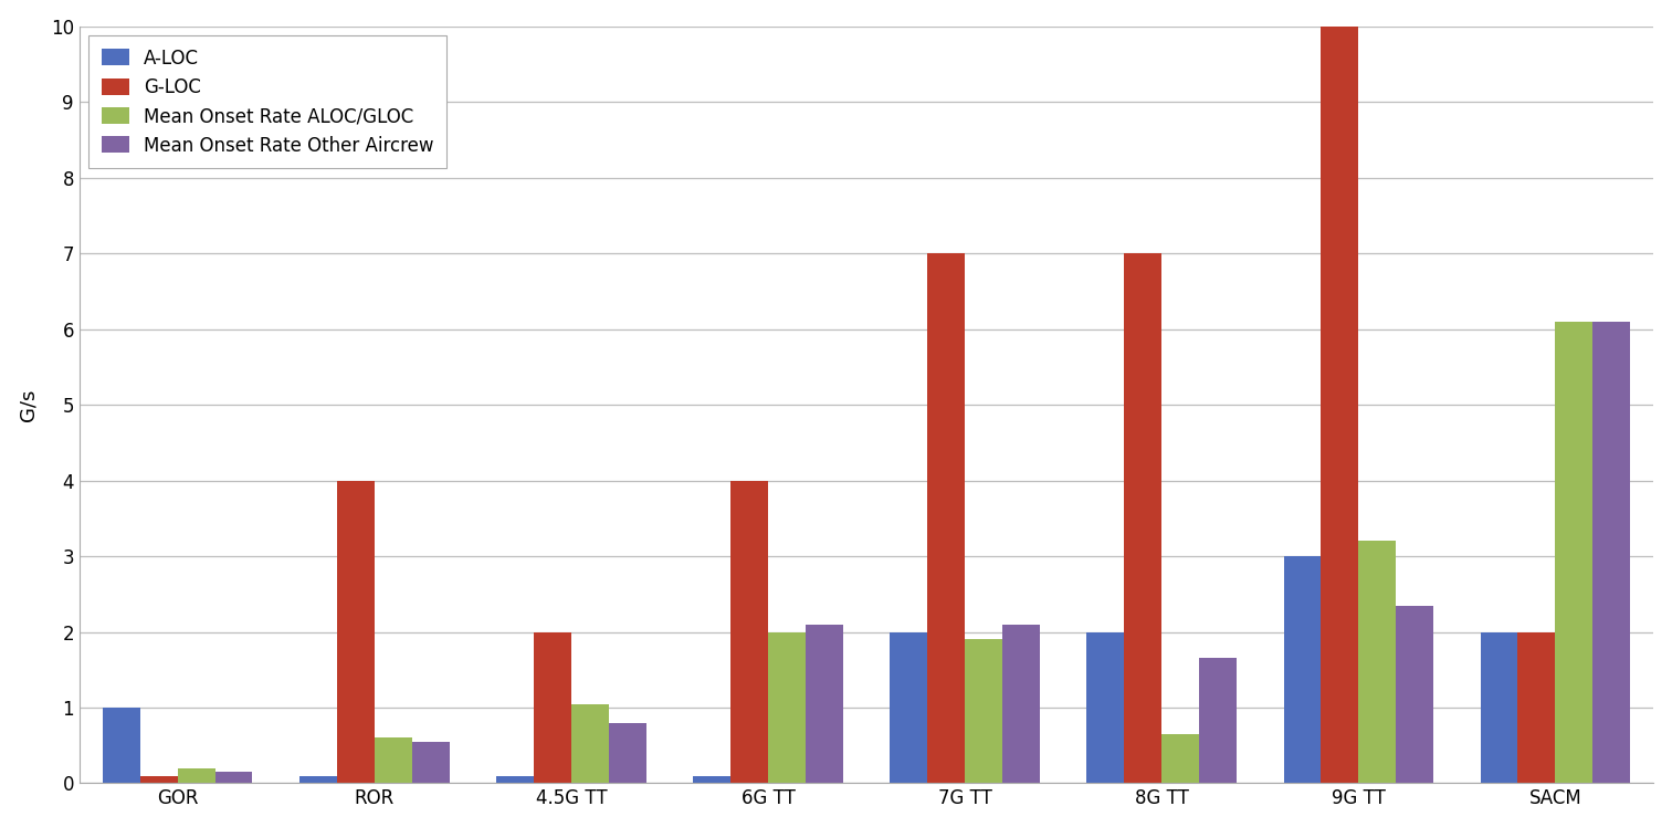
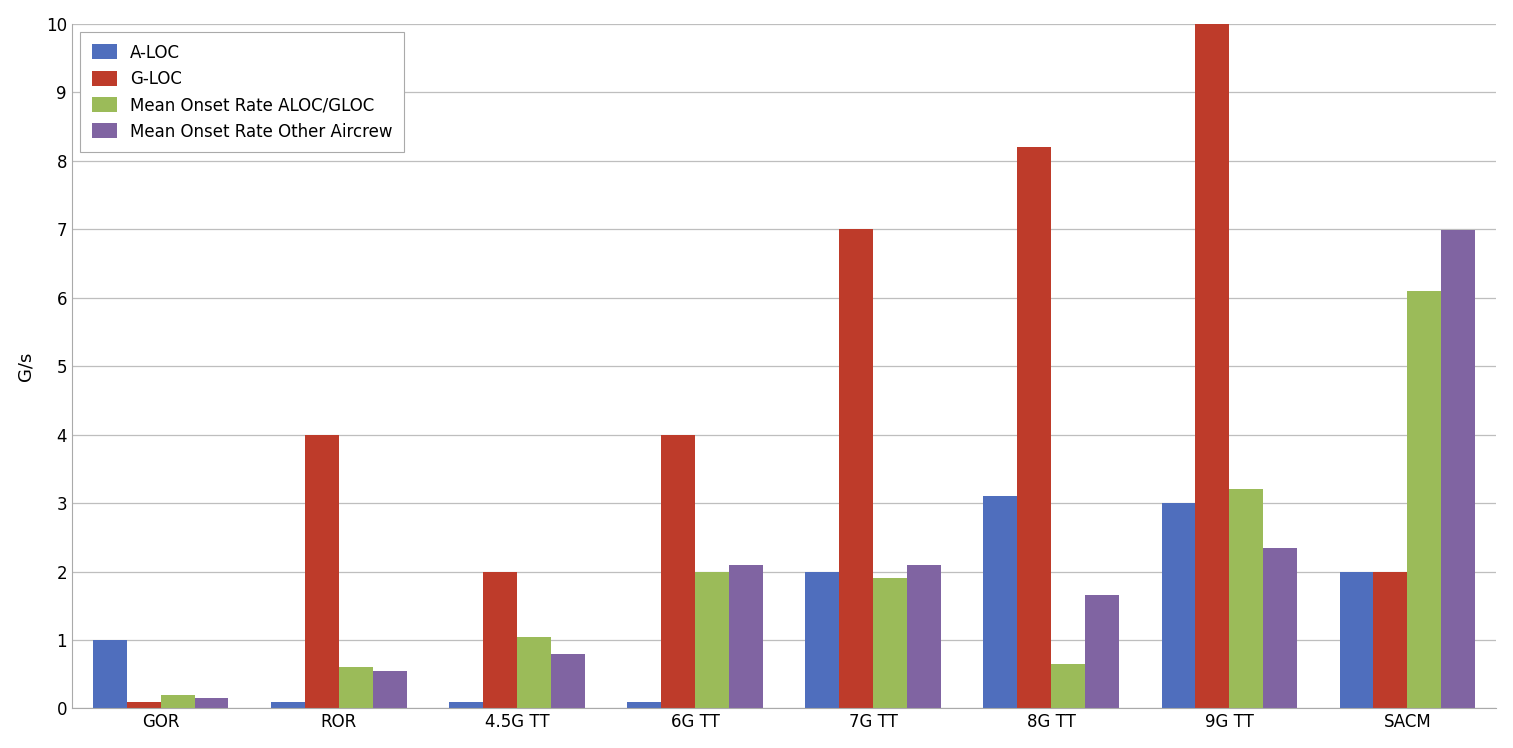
A-LOC/8G TT: 2.0 -> 3.1
G-LOC/8G TT: 7.0 -> 8.2
Mean Onset Rate Other Aircrew/SACM: 6.10 -> 6.98
